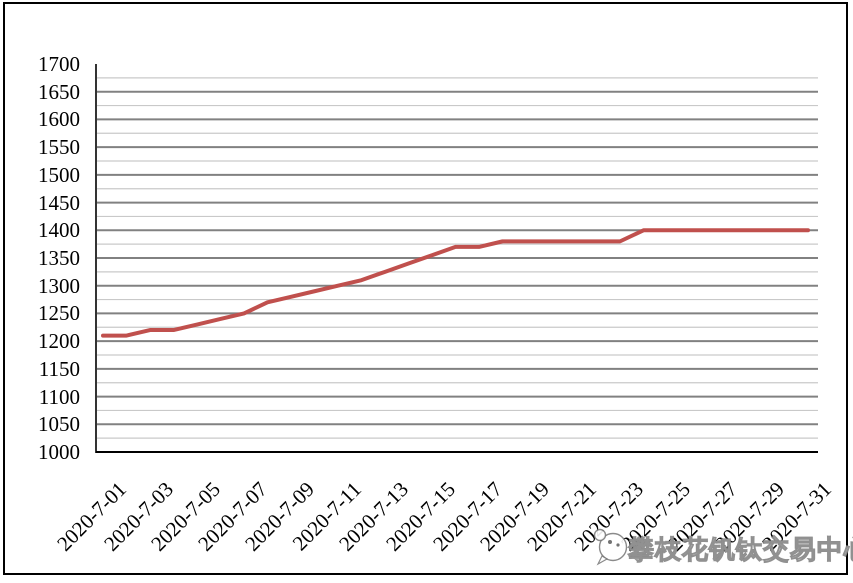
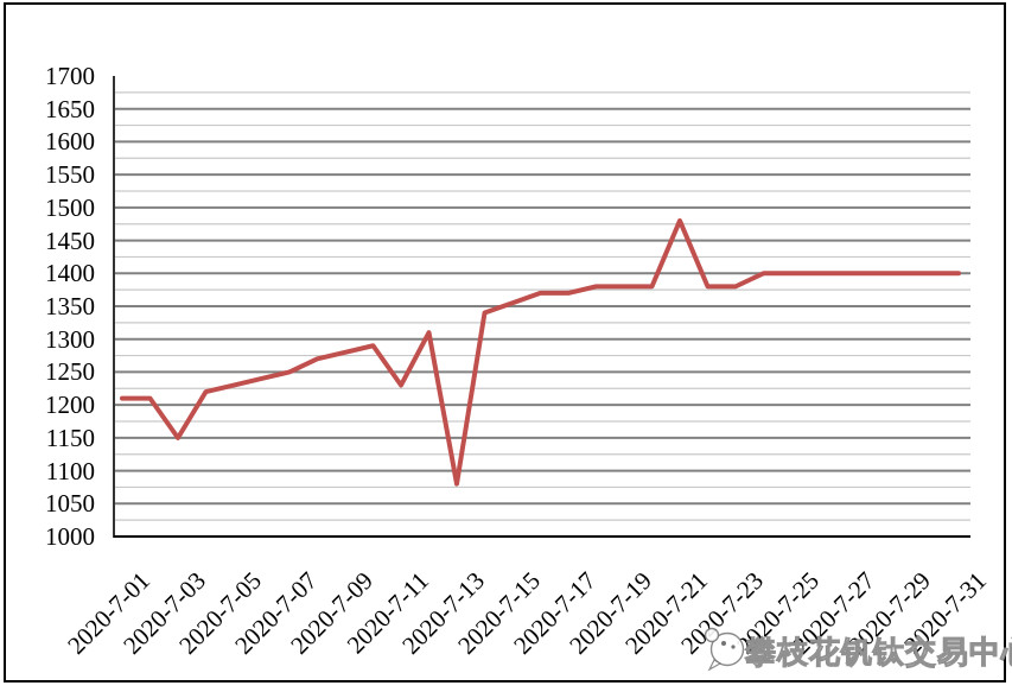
2020-7-03: 1220 -> 1150
2020-7-11: 1300 -> 1230
2020-7-13: 1320 -> 1080
2020-7-21: 1380 -> 1480
